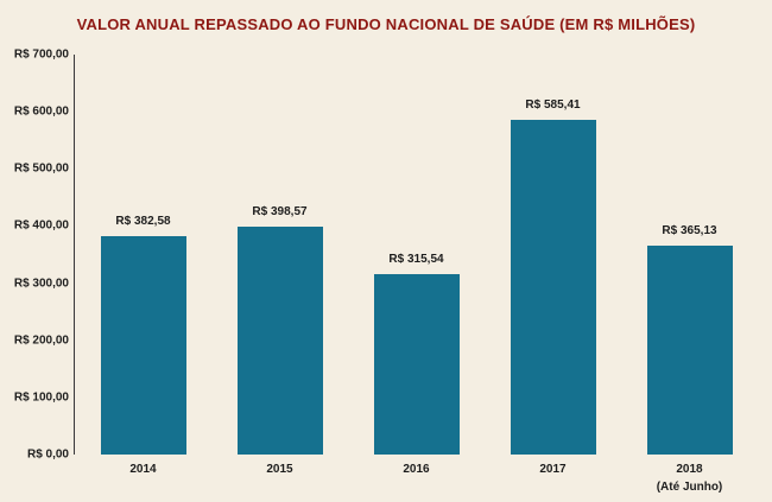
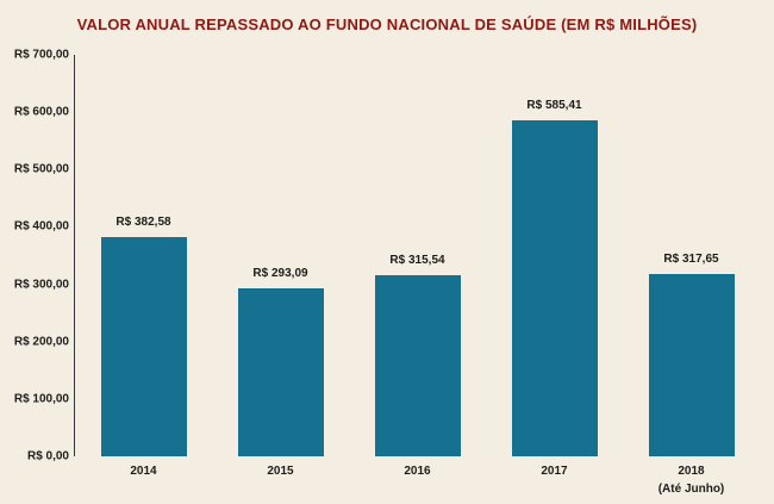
2015: 398,57 -> 293,09
2018: 365,13 -> 317,65
